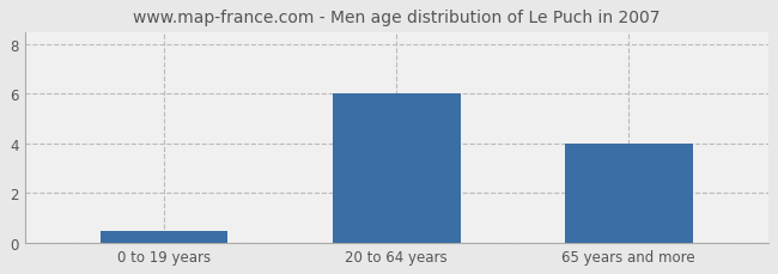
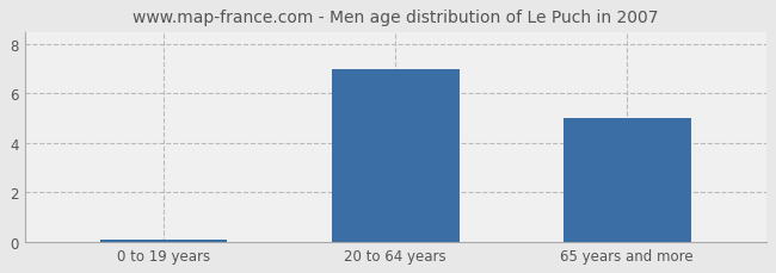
0 to 19 years: 0.45 -> 0.07
20 to 64 years: 6.00 -> 7.00
65 years and more: 4.00 -> 5.00
